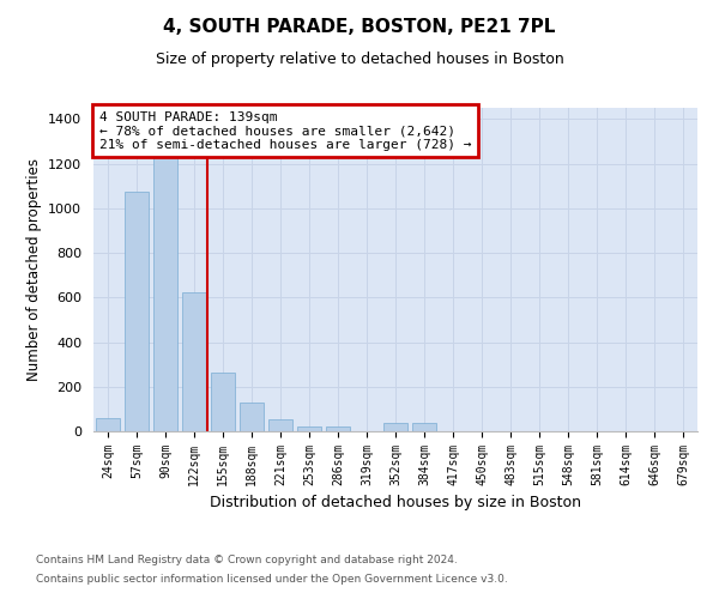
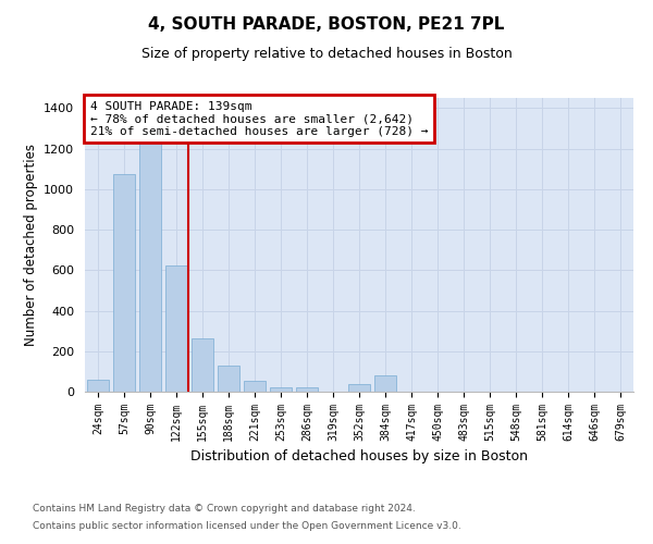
384sqm: 40 -> 80
